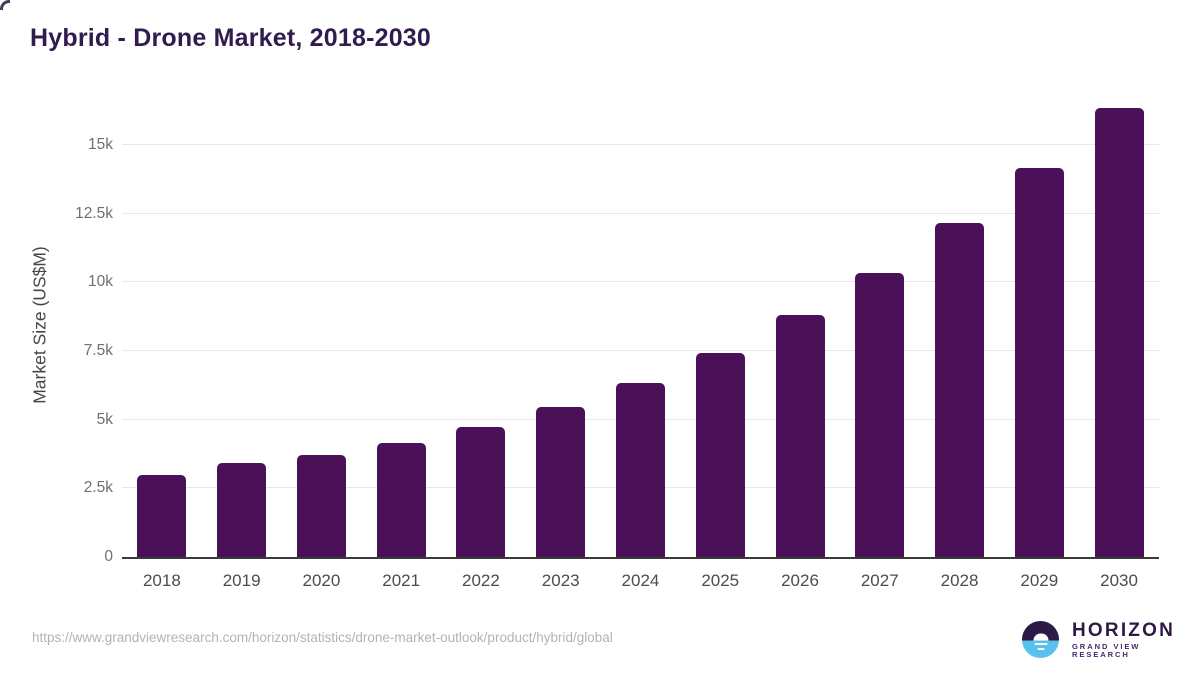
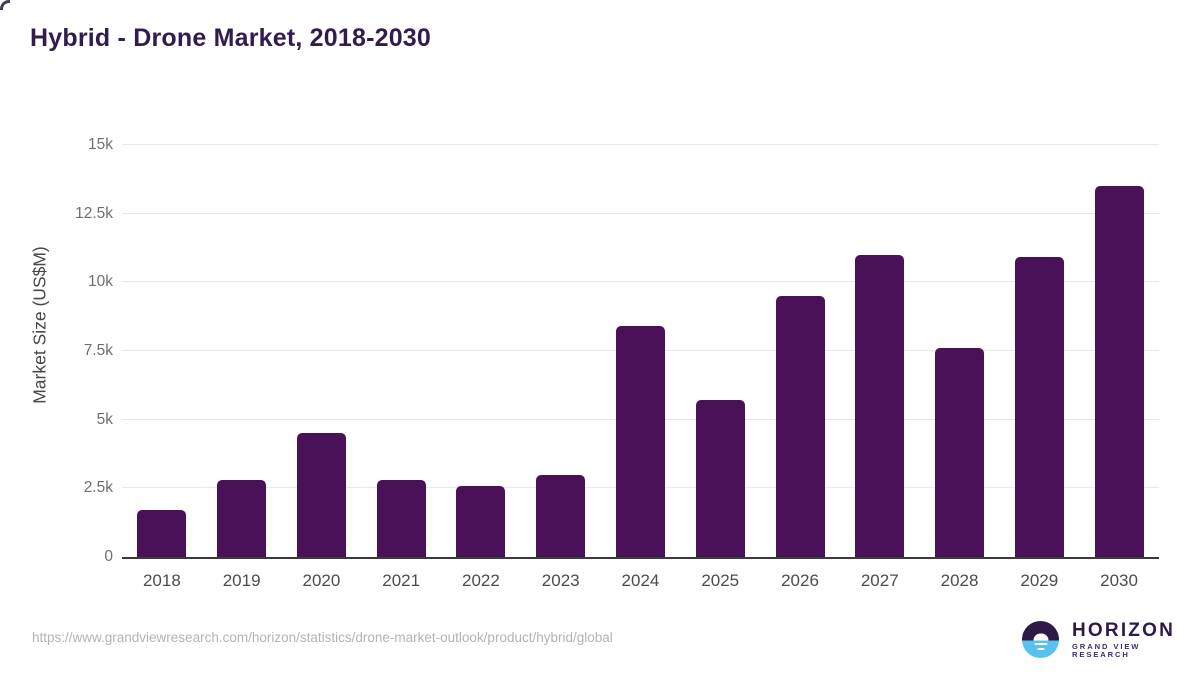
2018: 3.0k -> 1.7k
2019: 3.4k -> 2.8k
2020: 3.7k -> 4.5k
2021: 4.2k -> 2.8k
2022: 4.7k -> 2.6k
2023: 5.4k -> 3.0k
2024: 6.4k -> 8.4k
2025: 7.4k -> 5.7k
2026: 8.8k -> 9.5k
2027: 10.3k -> 11.0k
2028: 12.2k -> 7.6k
2029: 14.2k -> 10.9k
2030: 16.4k -> 13.5k
